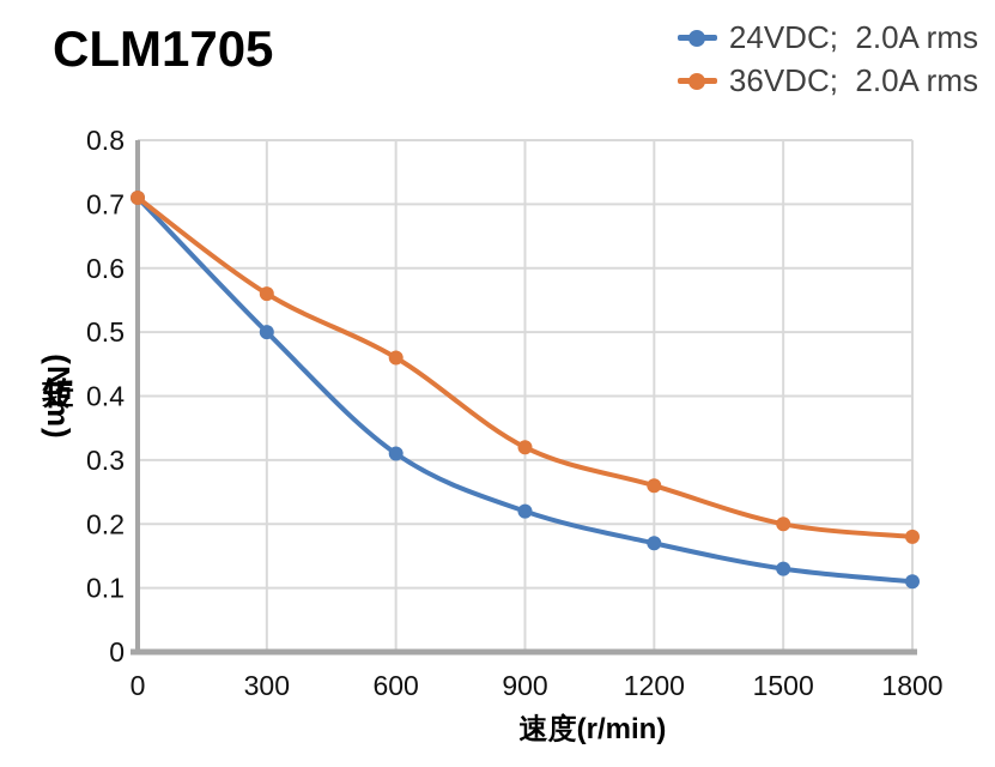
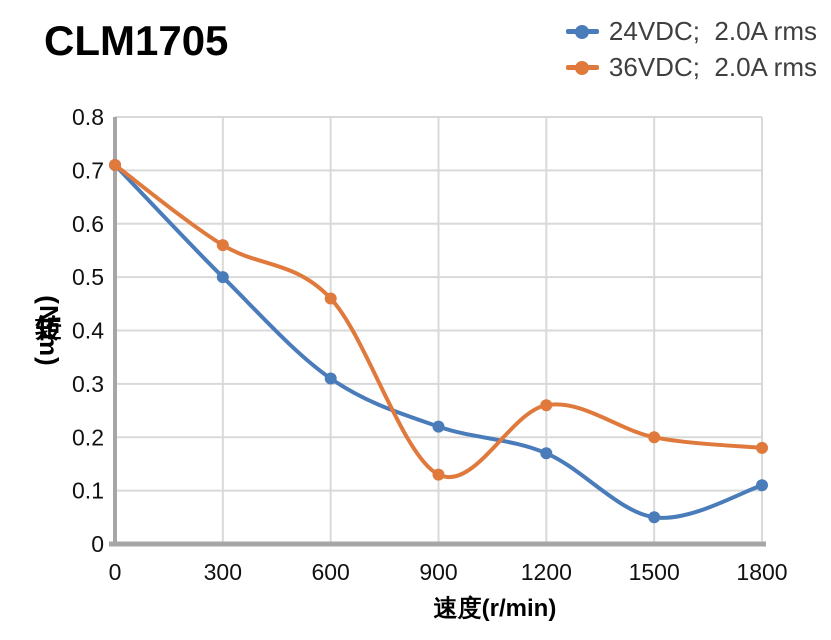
36VDC; 2.0A rms/900: 0.32 -> 0.13
24VDC; 2.0A rms/1500: 0.13 -> 0.05
